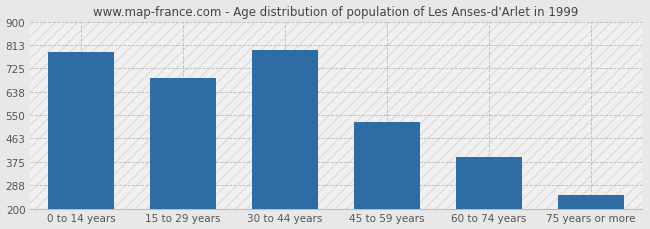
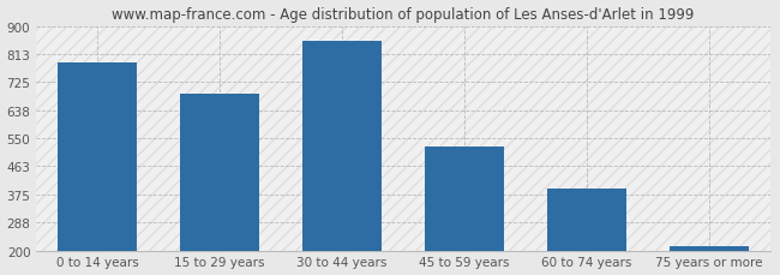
30 to 44 years: 795 -> 855
75 years or more: 250 -> 213
